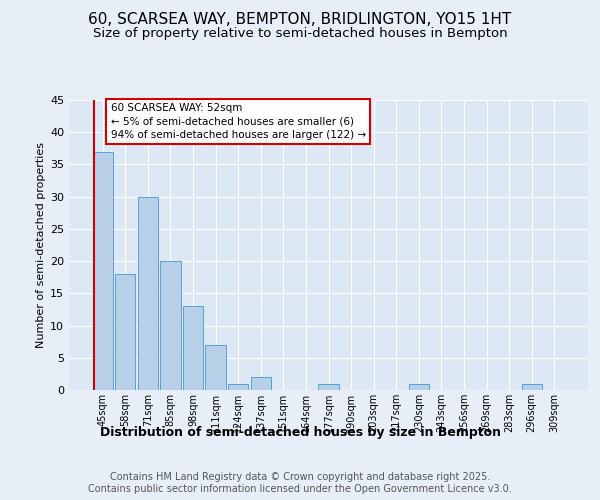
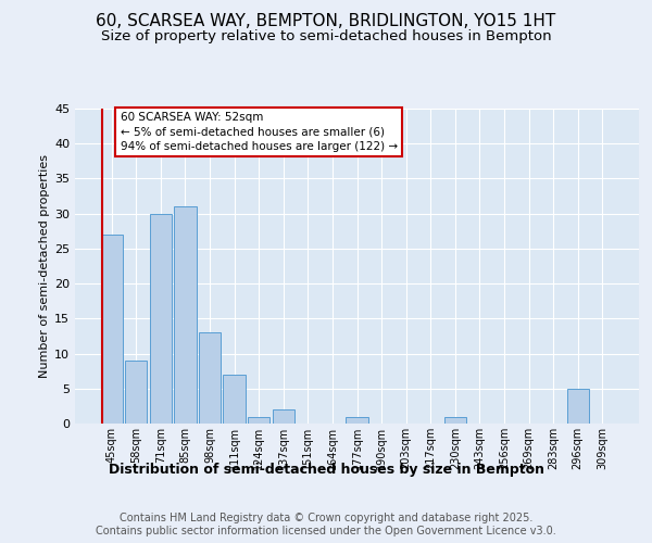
45sqm: 37 -> 27
58sqm: 18 -> 9
85sqm: 20 -> 31
296sqm: 1 -> 5
